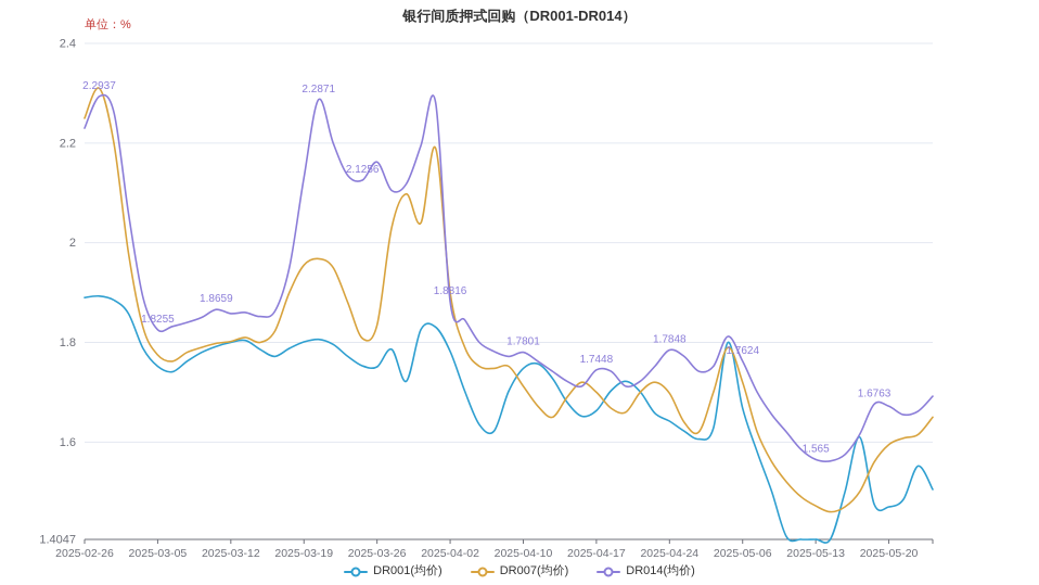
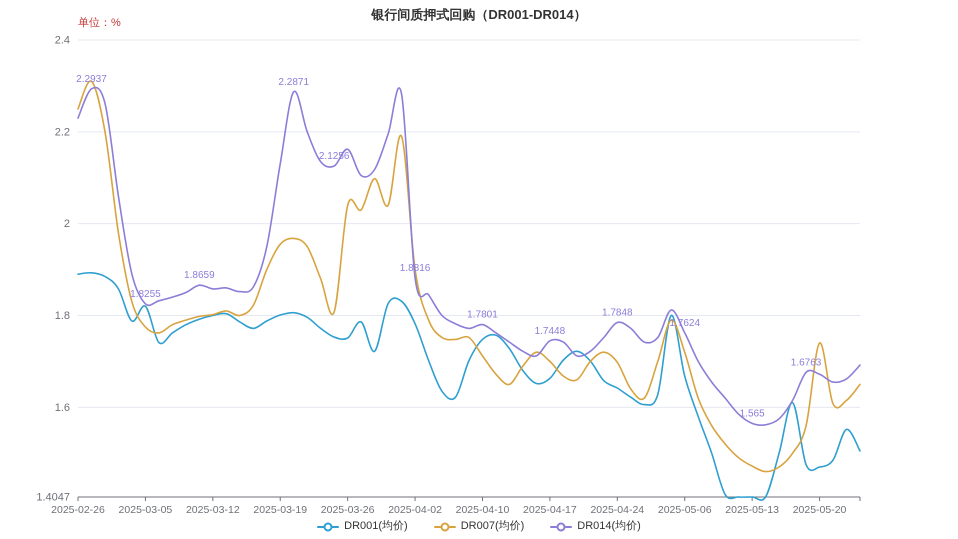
DR001(均价)/2025-03-05: 1.75 -> 1.82
DR007(均价)/2025-03-26: 1.83 -> 2.04
DR007(均价)/2025-05-20: 1.59 -> 1.74
